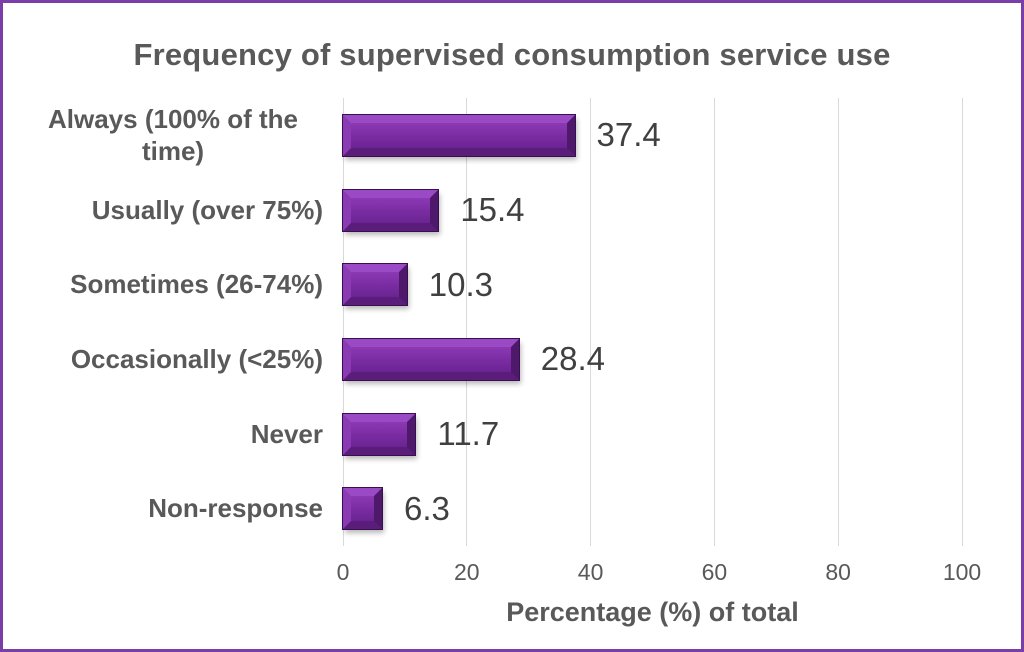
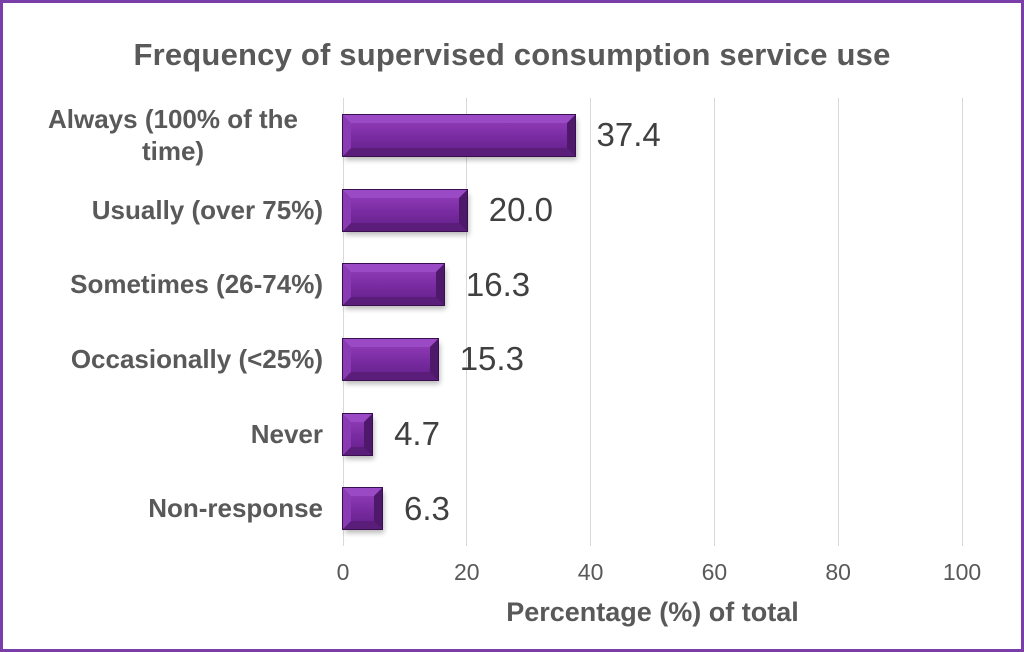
Usually (over 75%): 15.4 -> 20.0
Sometimes (26-74%): 10.3 -> 16.3
Occasionally (<25%): 28.4 -> 15.3
Never: 11.7 -> 4.7
